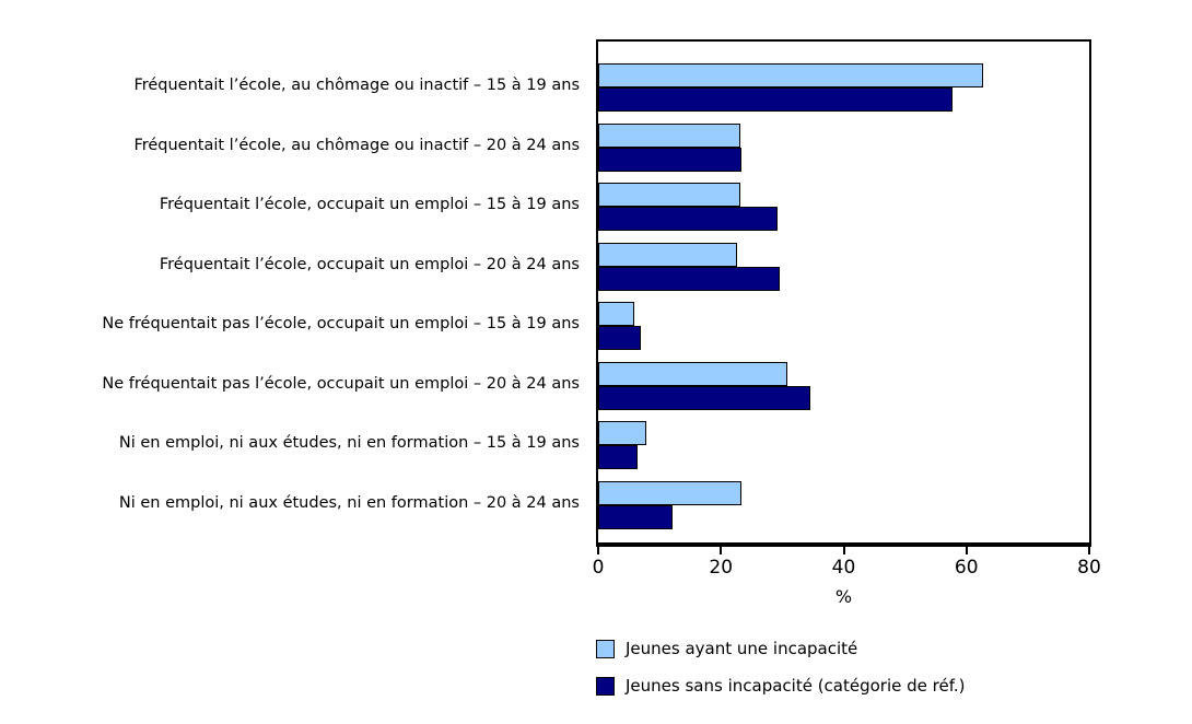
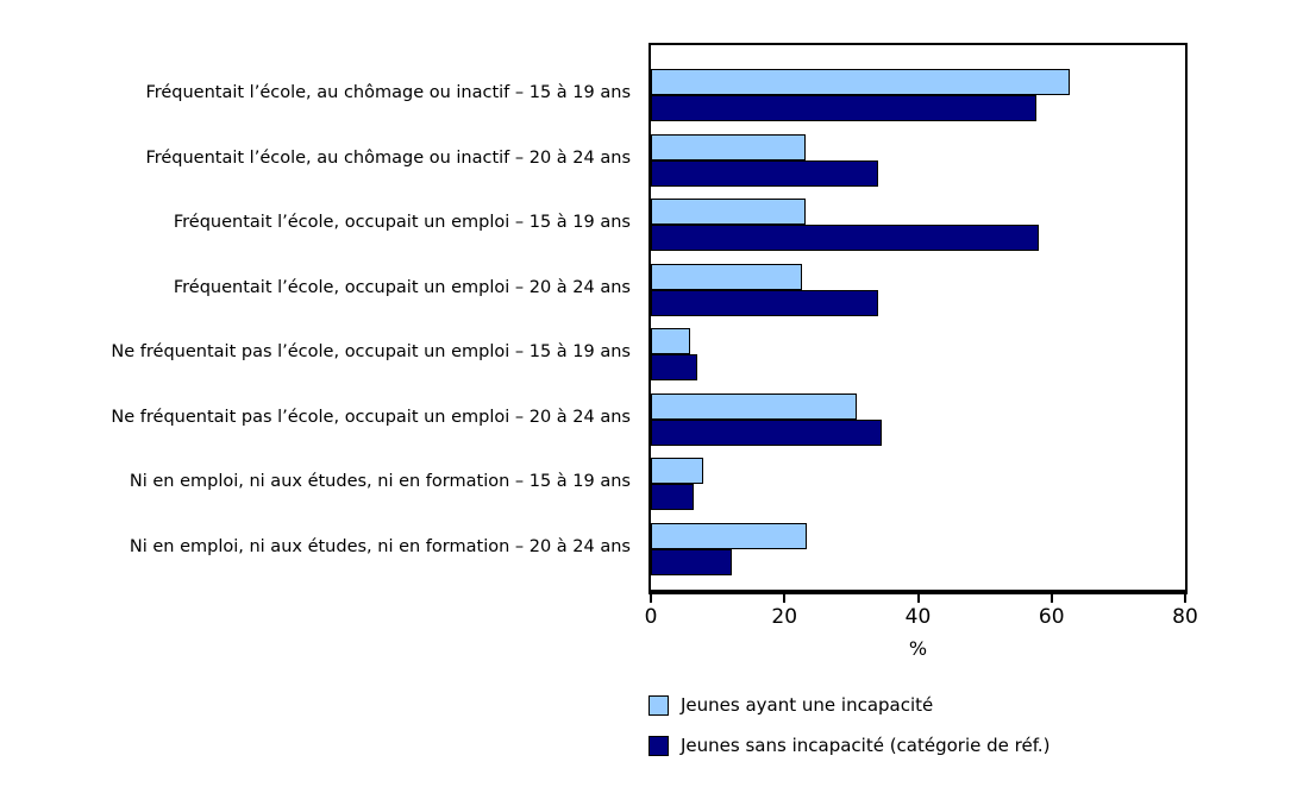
Jeunes sans incapacité (catégorie de réf.)/Fréquentait l’école, au chômage ou inactif – 20 à 24 ans: 23 -> 34
Jeunes sans incapacité (catégorie de réf.)/Fréquentait l’école, occupait un emploi – 15 à 19 ans: 29 -> 58
Jeunes sans incapacité (catégorie de réf.)/Fréquentait l’école, occupait un emploi – 20 à 24 ans: 30 -> 34
